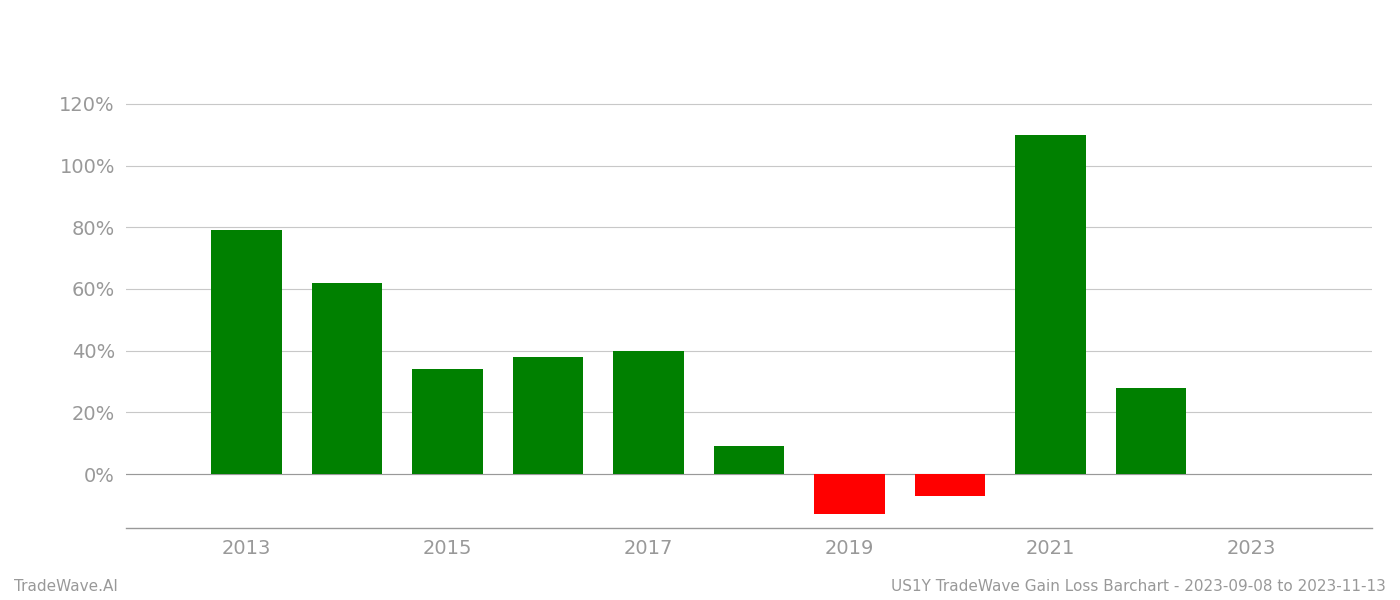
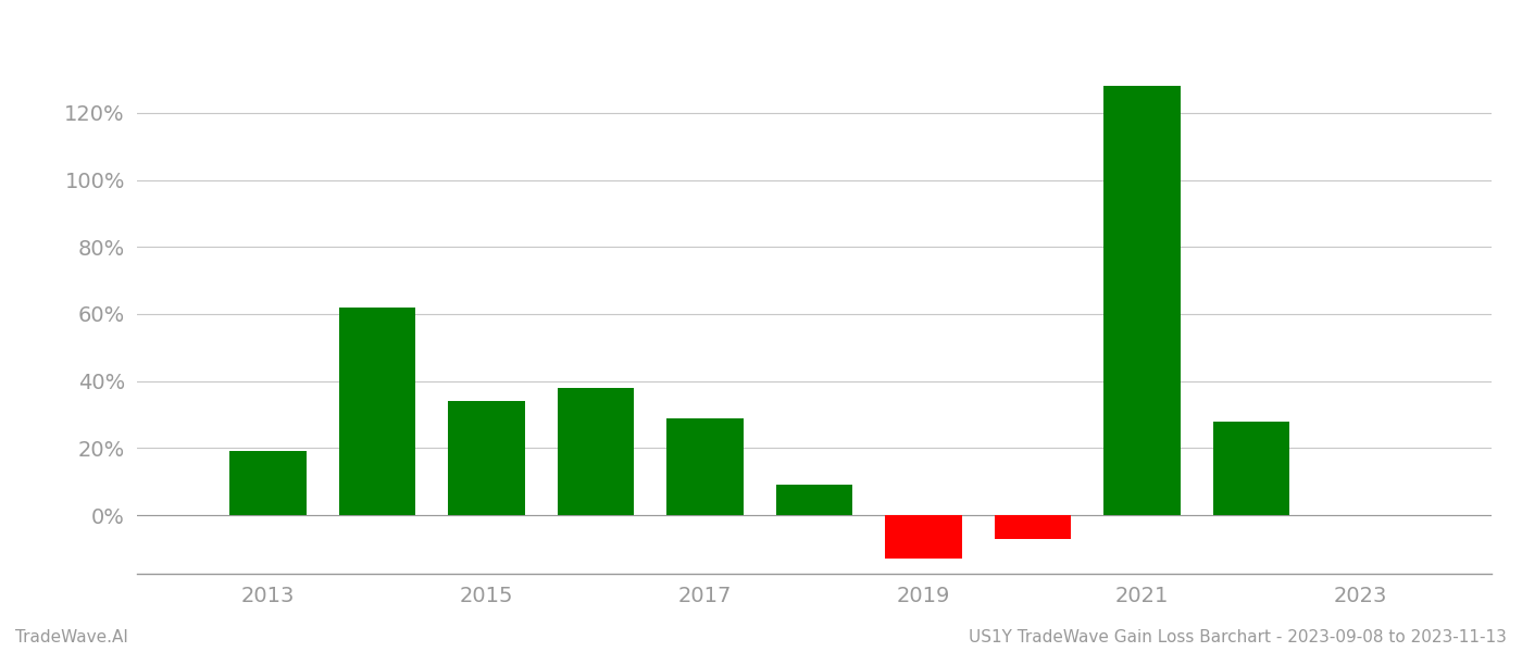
2013: 79% -> 19%
2017: 40% -> 29%
2021: 110% -> 128%
